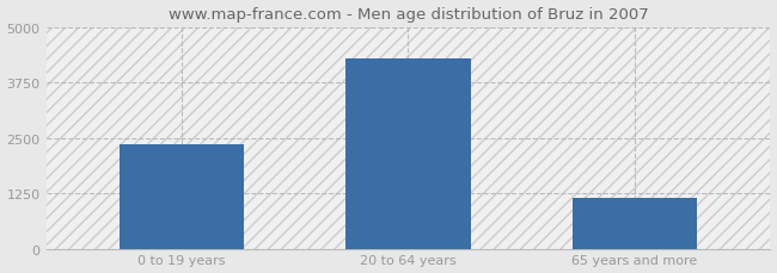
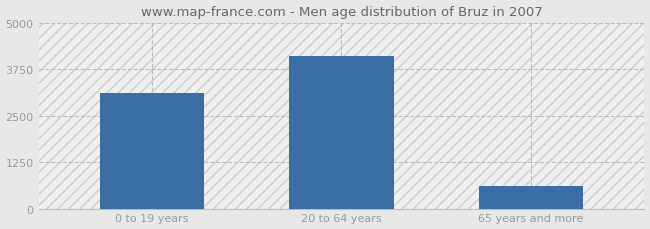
0 to 19 years: 2350 -> 3100
20 to 64 years: 4300 -> 4100
65 years and more: 1150 -> 600
